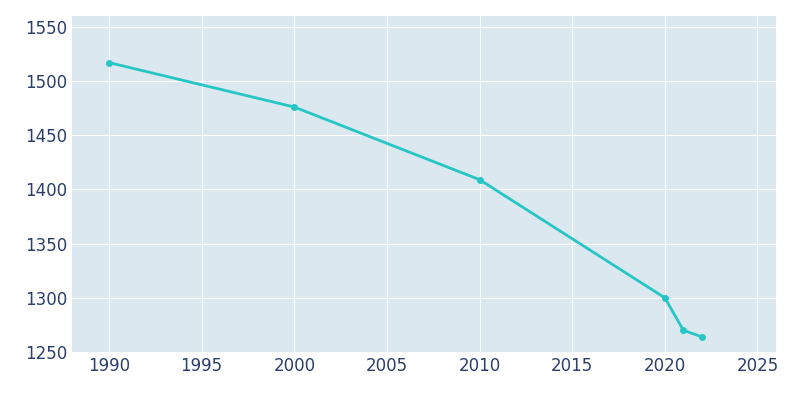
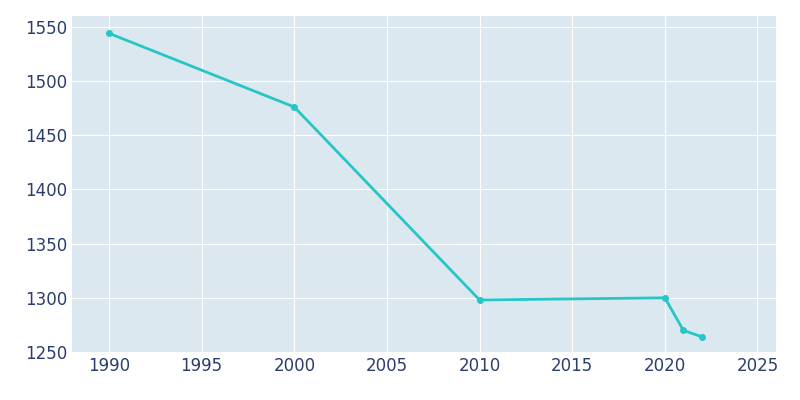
1990: 1517 -> 1544
2010: 1409 -> 1298
